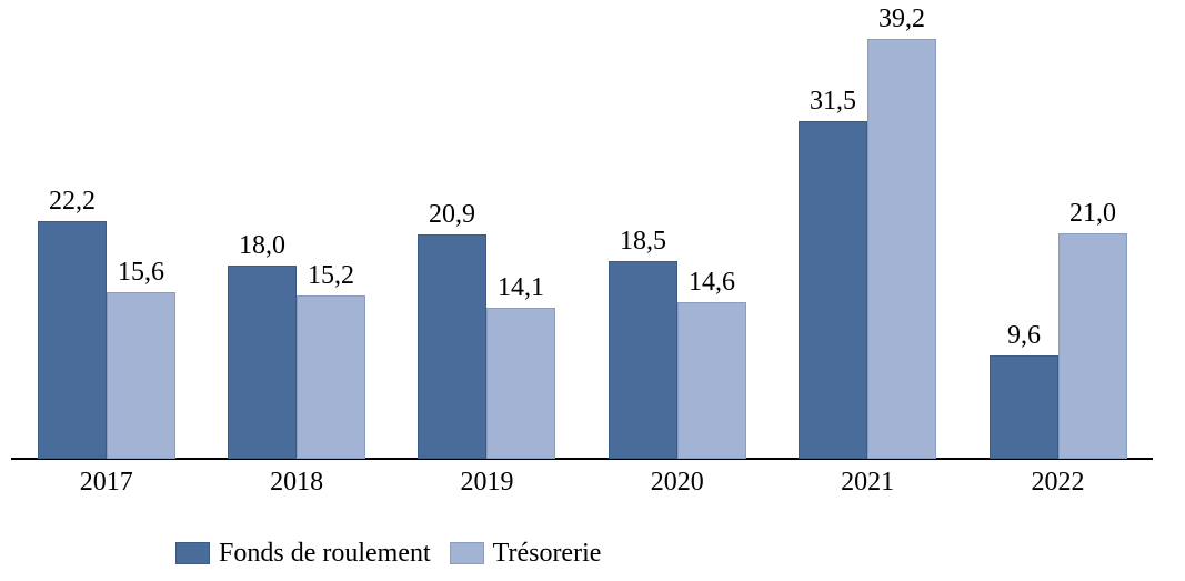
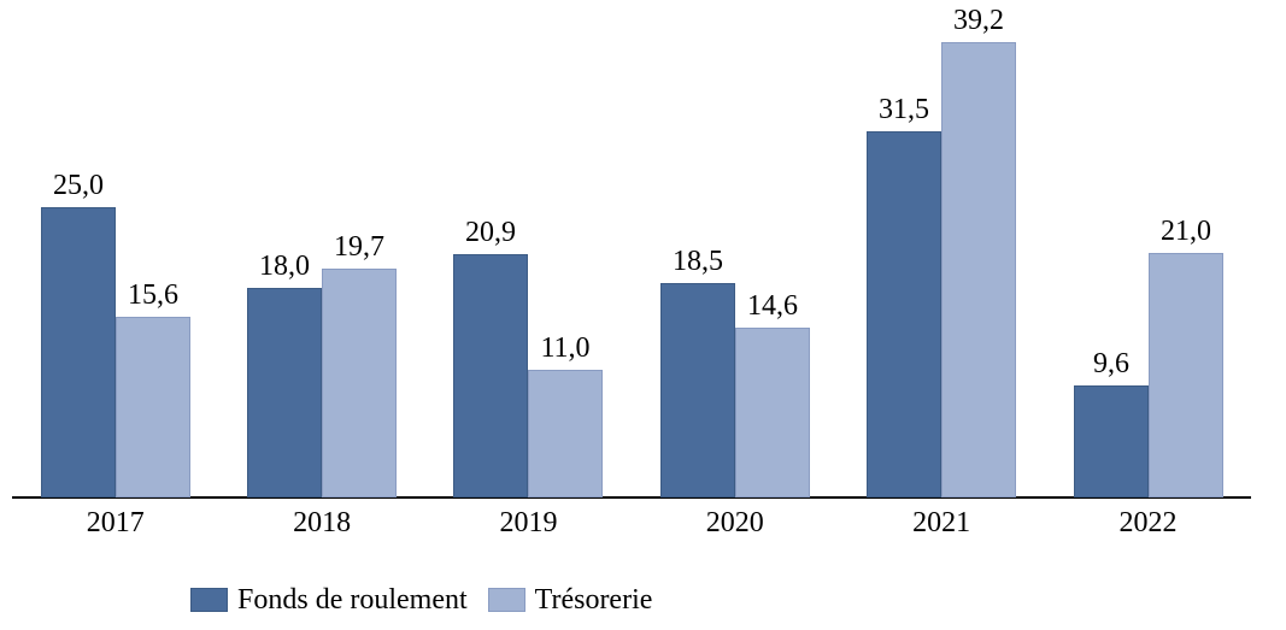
Fonds de roulement/2017: 22,2 -> 25,0
Trésorerie/2018: 15,2 -> 19,7
Trésorerie/2019: 14,1 -> 11,0
